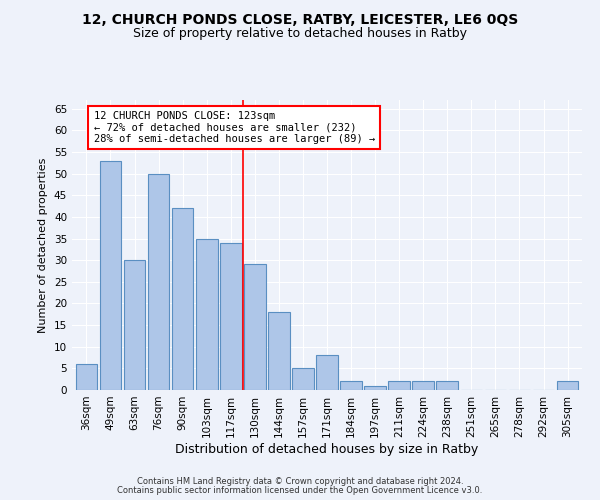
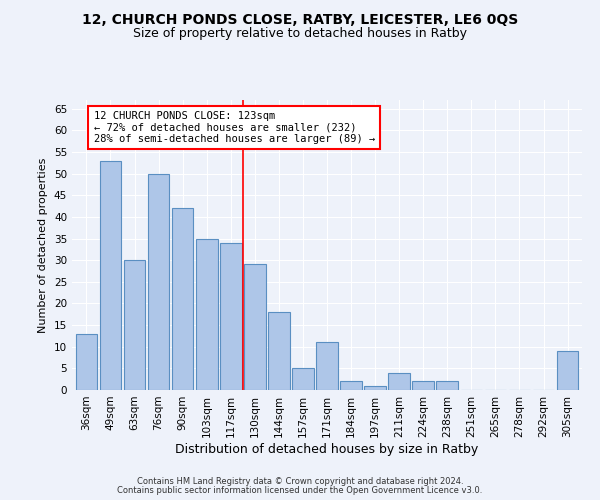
36sqm: 6 -> 13
171sqm: 8 -> 11
211sqm: 2 -> 4
305sqm: 2 -> 9
